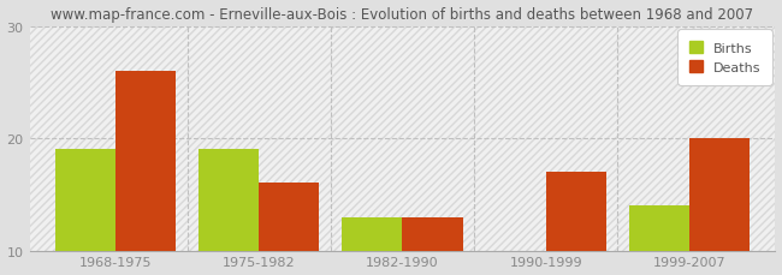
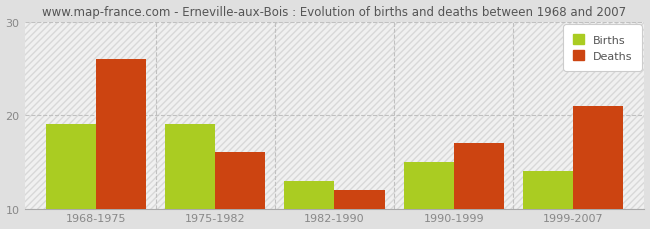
Deaths/1982-1990: 13 -> 12
Births/1990-1999: 10 -> 15
Deaths/1999-2007: 20 -> 21
